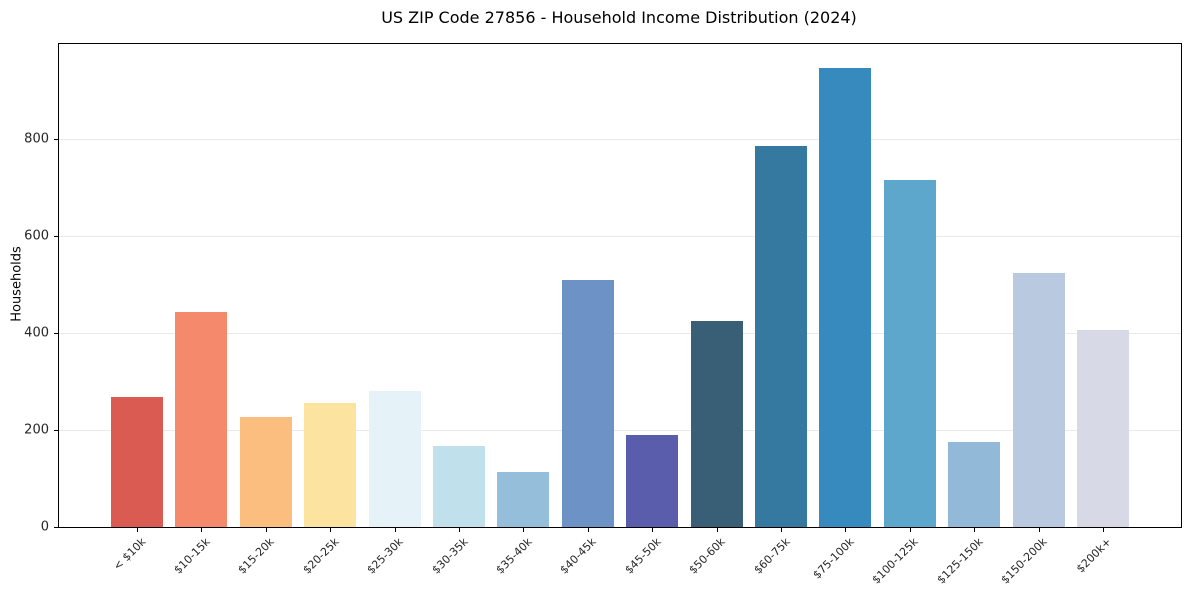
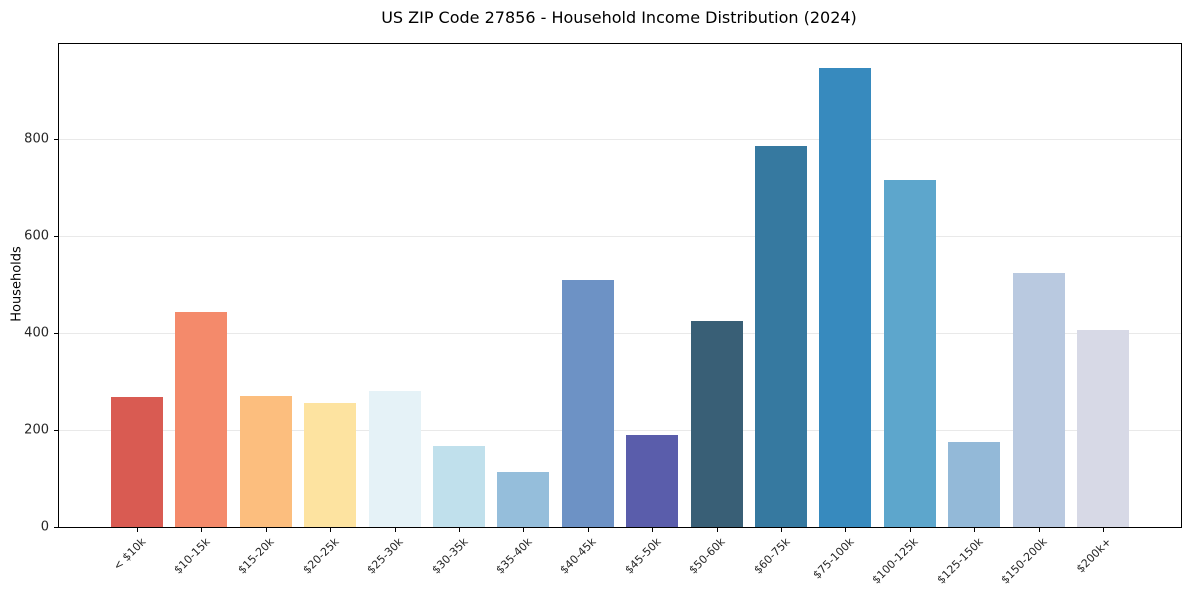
$15-20k: 230 -> 270
